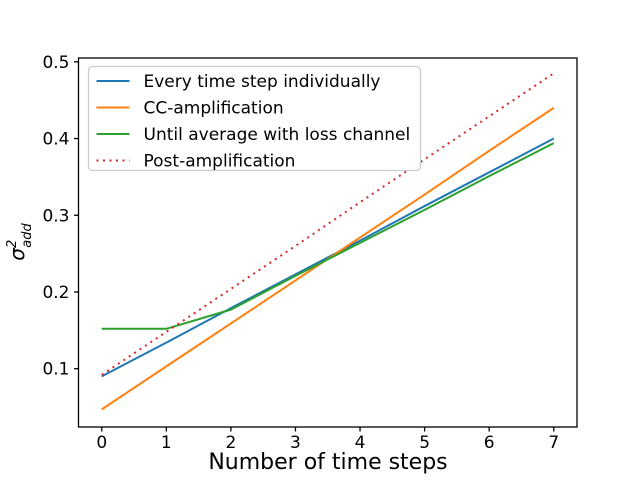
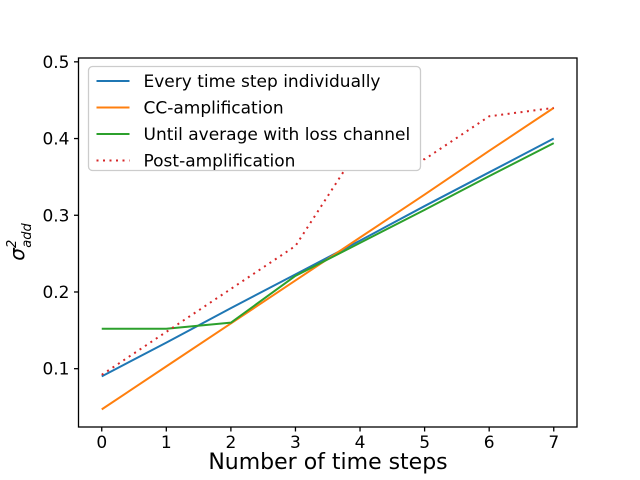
Until average with loss channel/2: 0.18 -> 0.16
Post-amplification/4: 0.32 -> 0.39
Post-amplification/7: 0.48 -> 0.44
